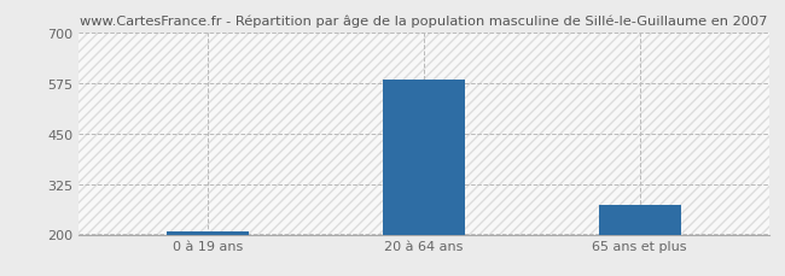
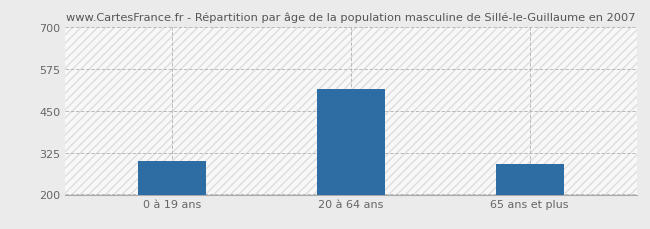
0 à 19 ans: 207 -> 300
20 à 64 ans: 583 -> 515
65 ans et plus: 272 -> 290
